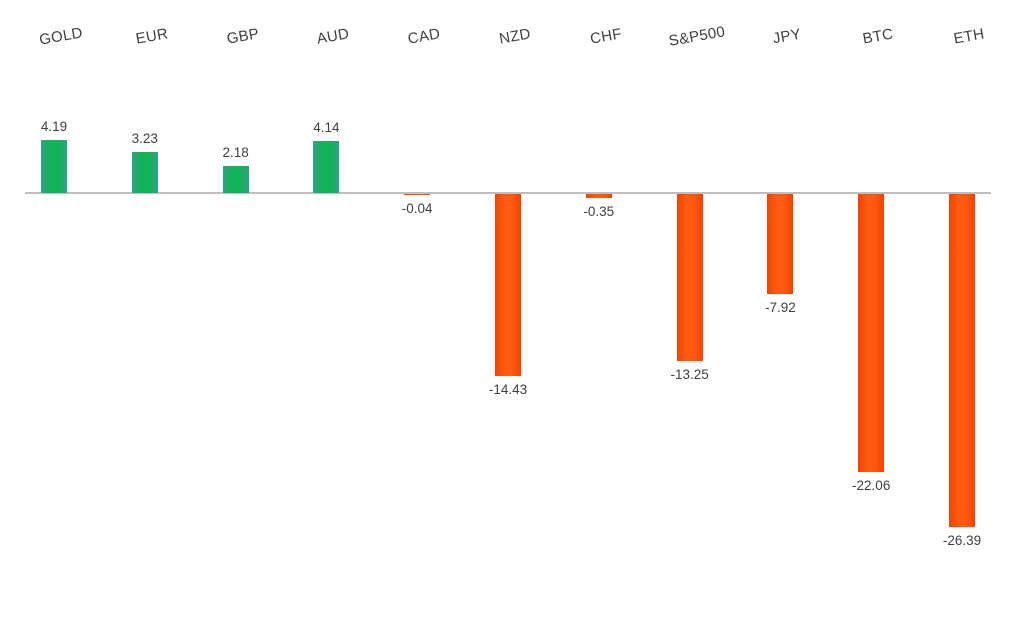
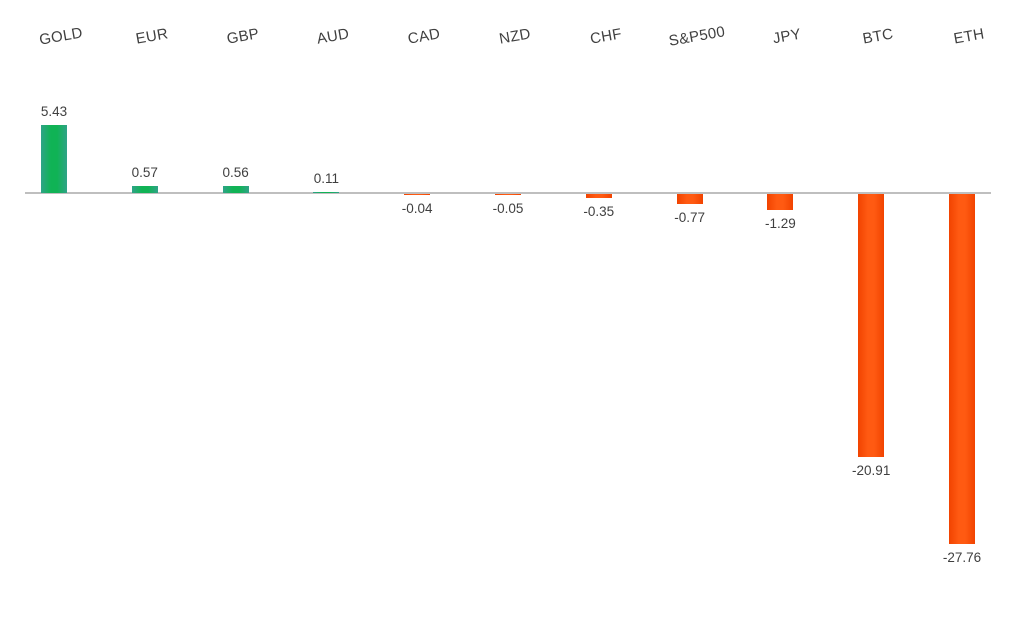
GOLD: 4.19 -> 5.43
EUR: 3.23 -> 0.57
GBP: 2.18 -> 0.56
AUD: 4.14 -> 0.11
NZD: -14.43 -> -0.05
S&P500: -13.25 -> -0.77
JPY: -7.92 -> -1.29
BTC: -22.06 -> -20.91
ETH: -26.39 -> -27.76
